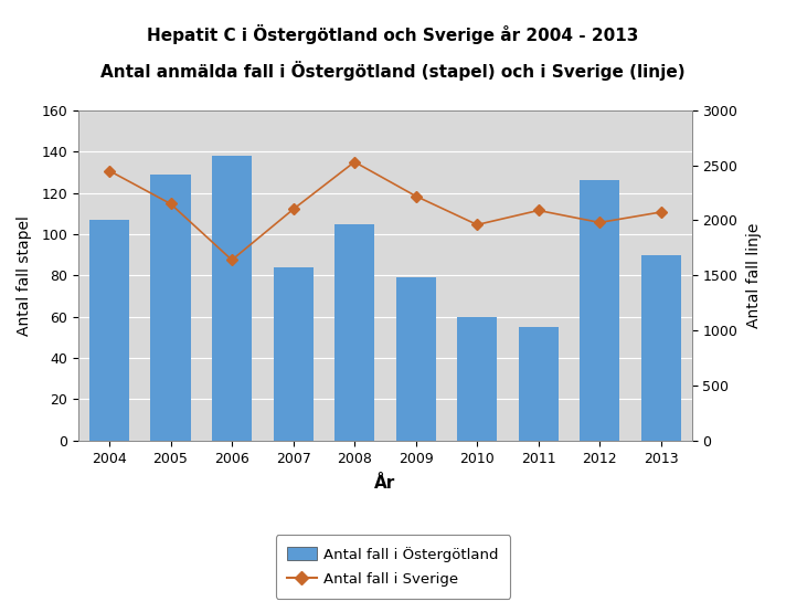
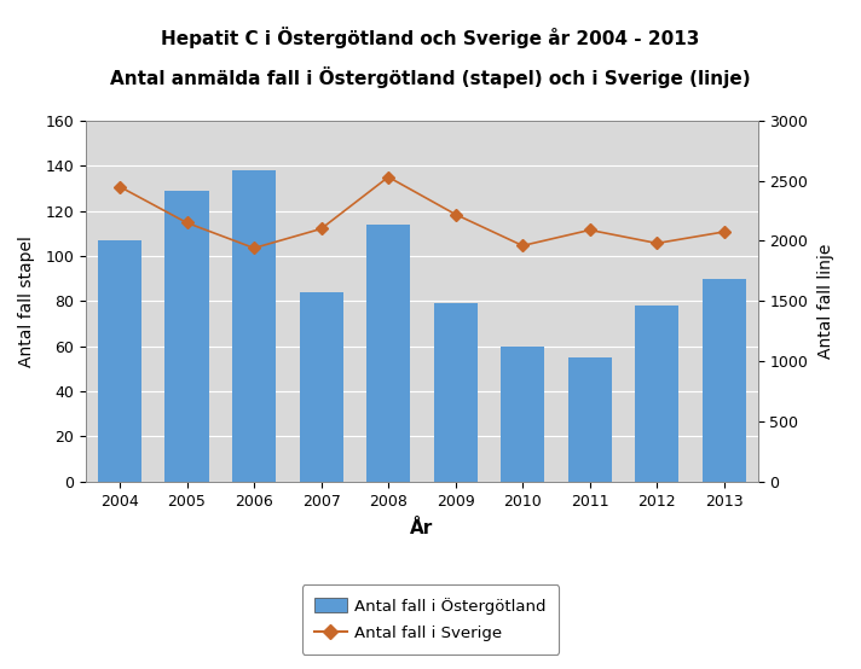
Antal fall i Sverige/2006: 1640 -> 1940
Antal fall i Östergötland/2008: 105 -> 114
Antal fall i Östergötland/2012: 126 -> 78
